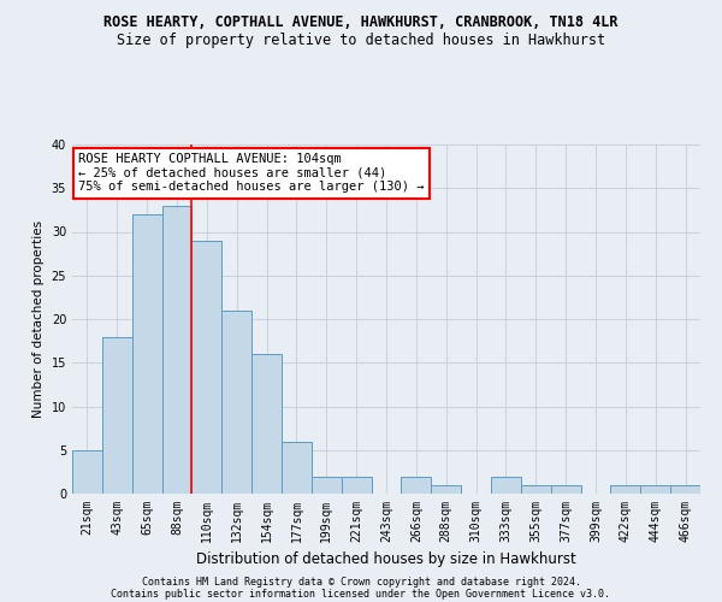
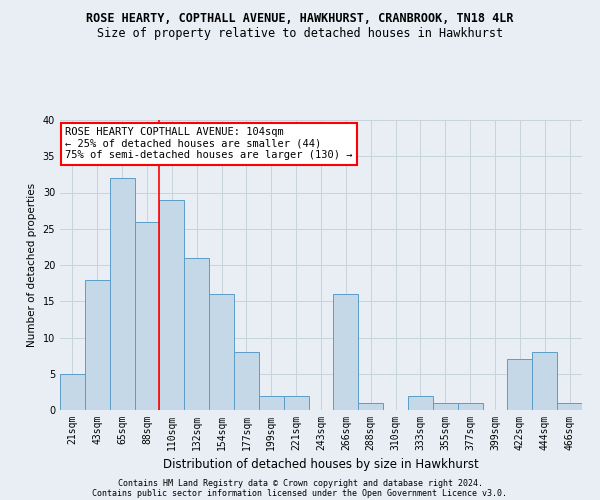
88sqm: 33 -> 26
177sqm: 6 -> 8
266sqm: 2 -> 16
422sqm: 1 -> 7
444sqm: 1 -> 8
